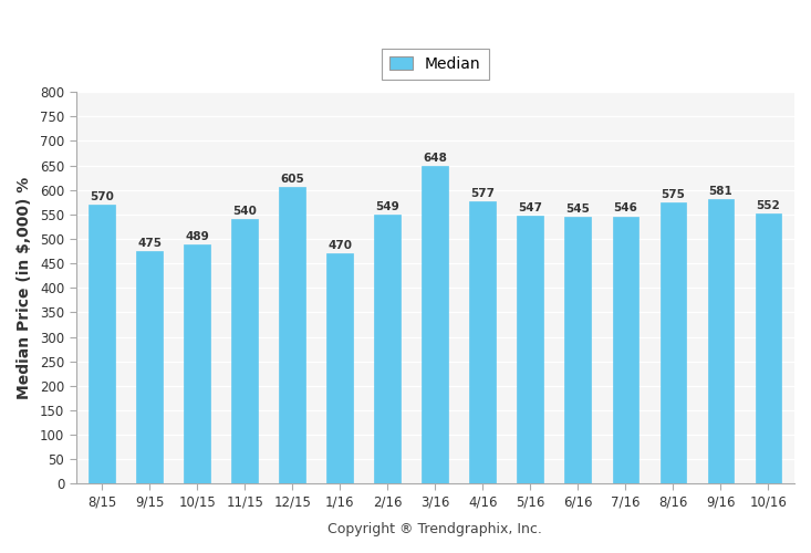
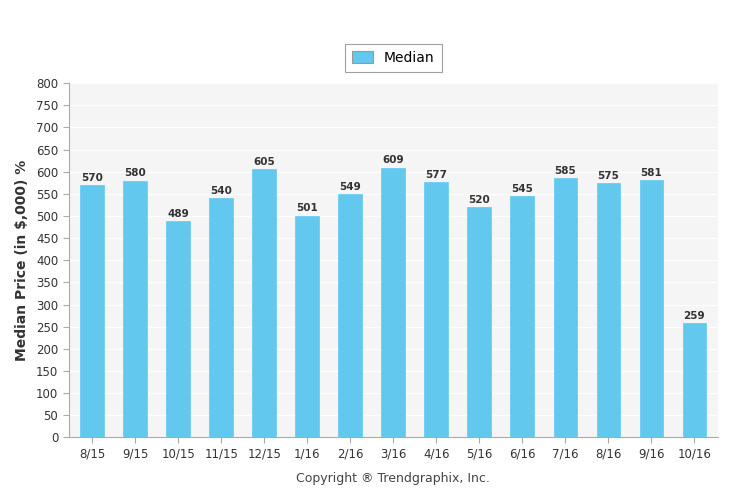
9/15: 475 -> 580
1/16: 470 -> 501
3/16: 648 -> 609
5/16: 547 -> 520
7/16: 546 -> 585
10/16: 552 -> 259
